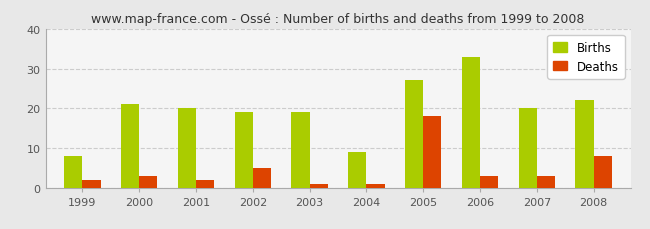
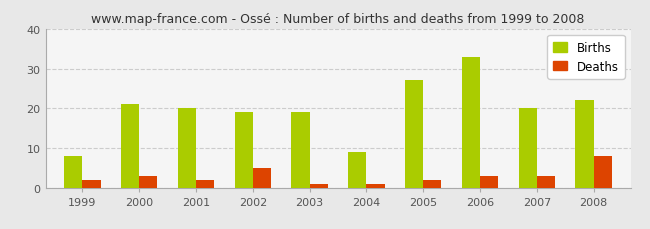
Deaths/2005: 18 -> 2
